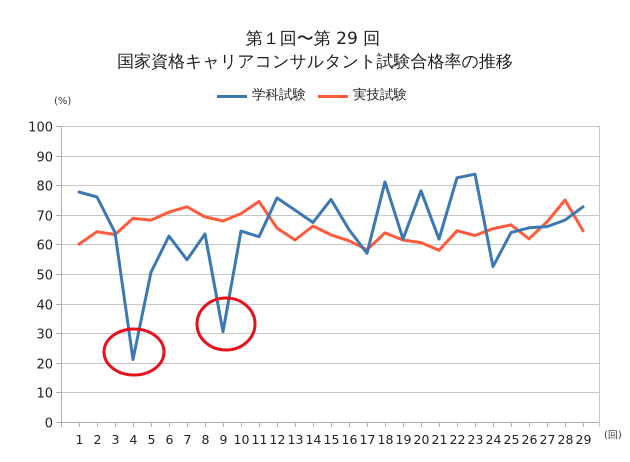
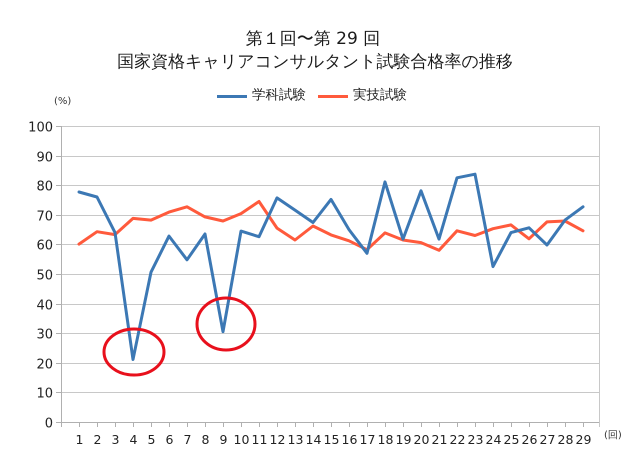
学科試験/27: 66 -> 60
実技試験/28: 75 -> 68
